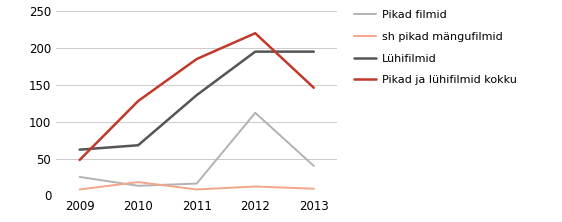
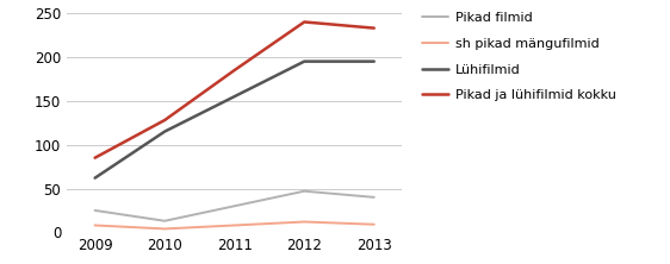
Pikad ja lühifilmid kokku/2009: 48 -> 85
sh pikad mängufilmid/2010: 18 -> 4
Lühifilmid/2010: 68 -> 115
Pikad filmid/2011: 16 -> 30
Lühifilmid/2011: 136 -> 155
Pikad filmid/2012: 112 -> 47
Pikad ja lühifilmid kokku/2012: 220 -> 240
Pikad ja lühifilmid kokku/2013: 146 -> 233
